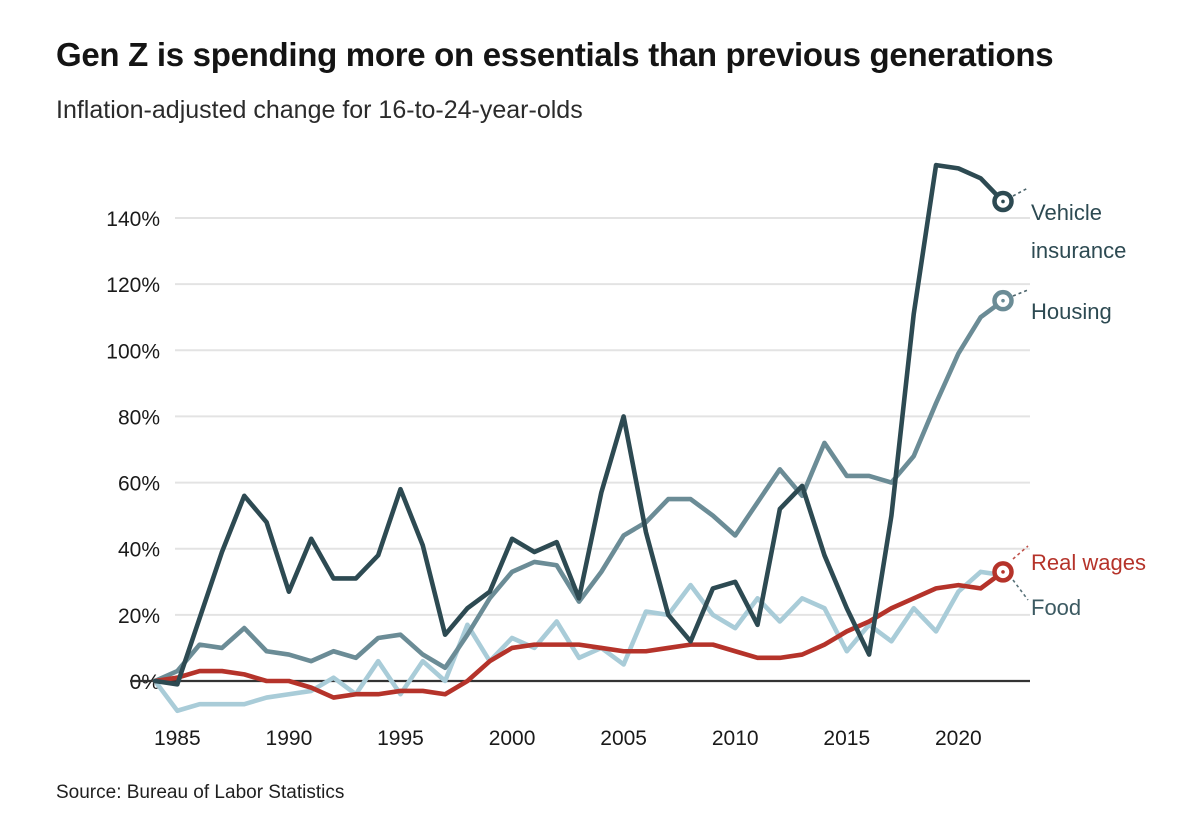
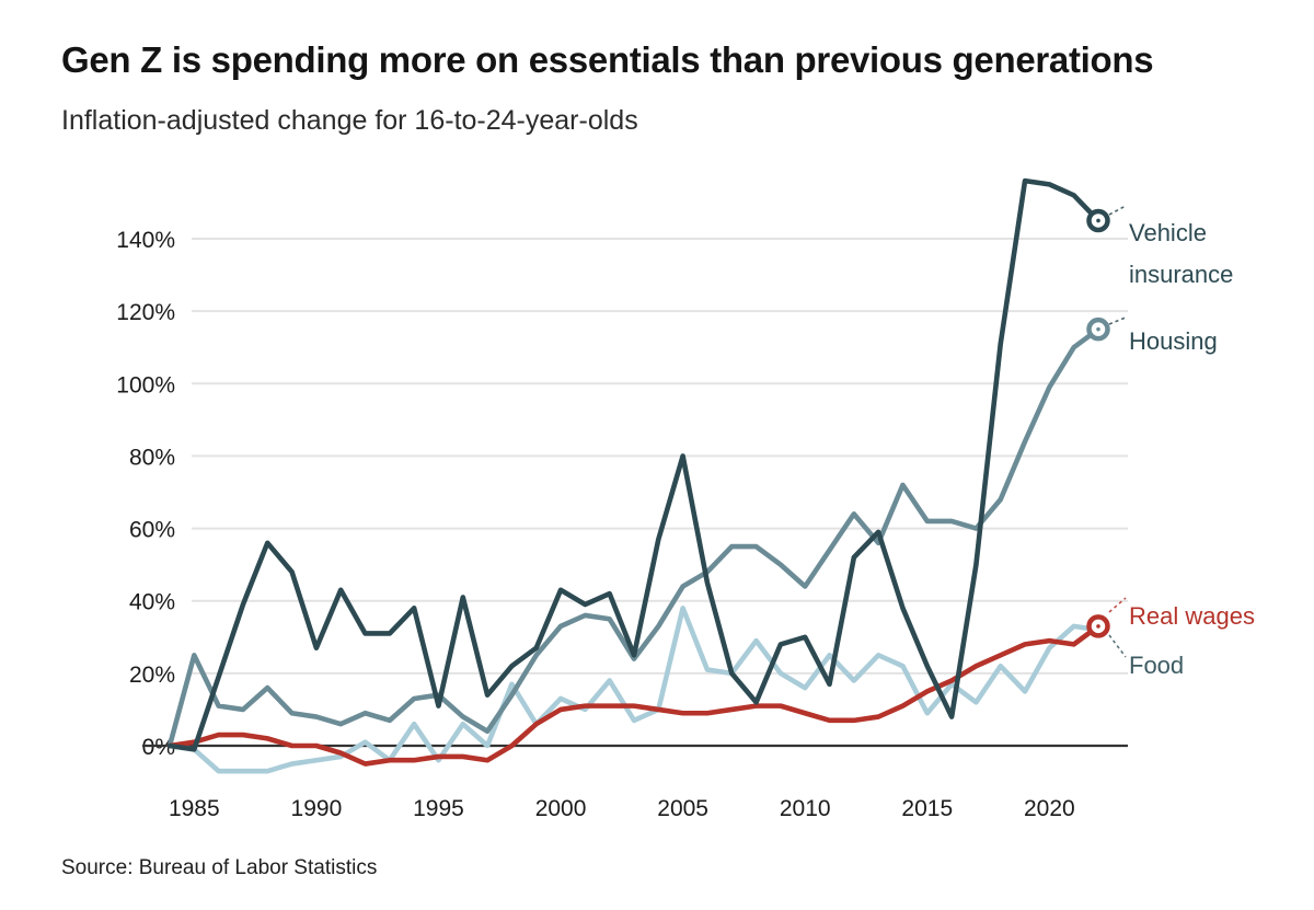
Housing/1985: 3% -> 25%
Food/1985: -9% -> -1%
Vehicle insurance/1995: 58% -> 11%
Food/2005: 5% -> 38%
